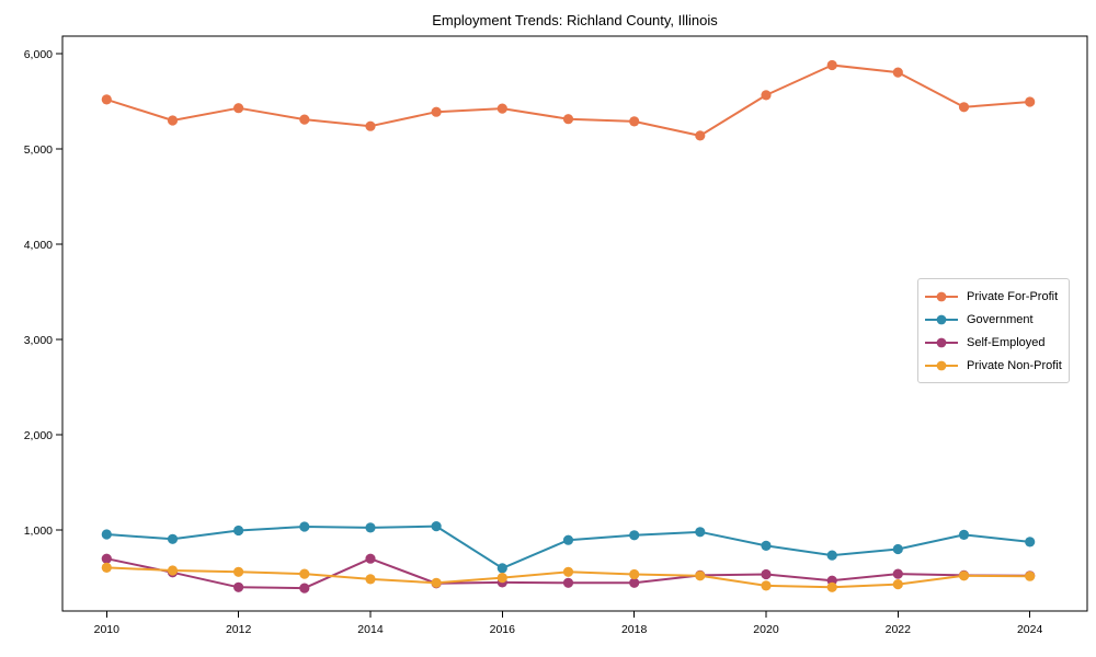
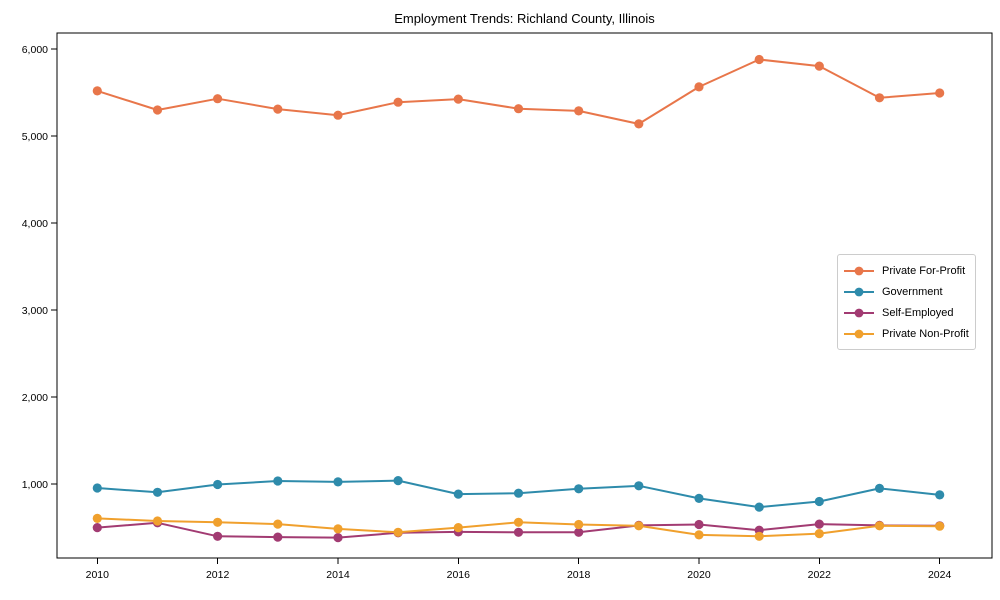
Self-Employed/2010: 700 -> 500
Self-Employed/2014: 700 -> 400
Government/2016: 600 -> 900
